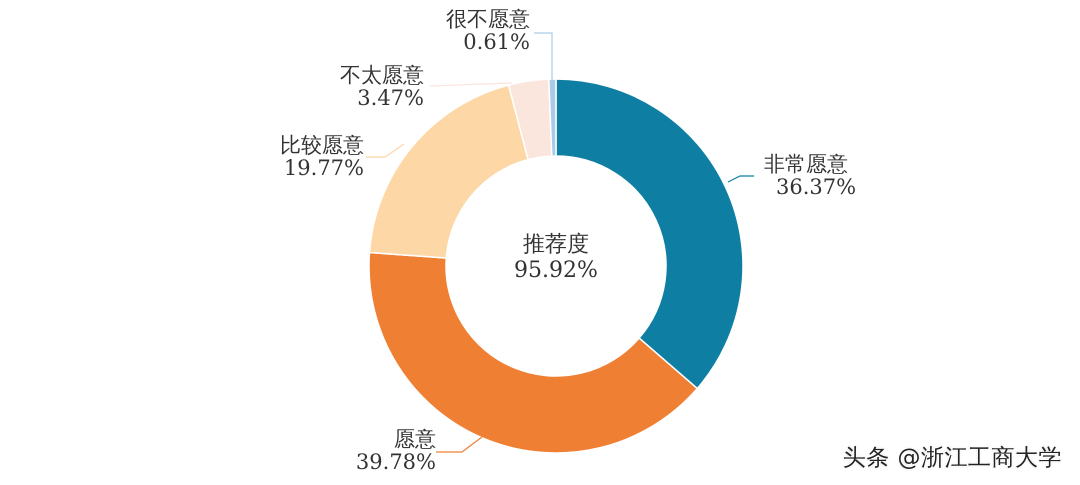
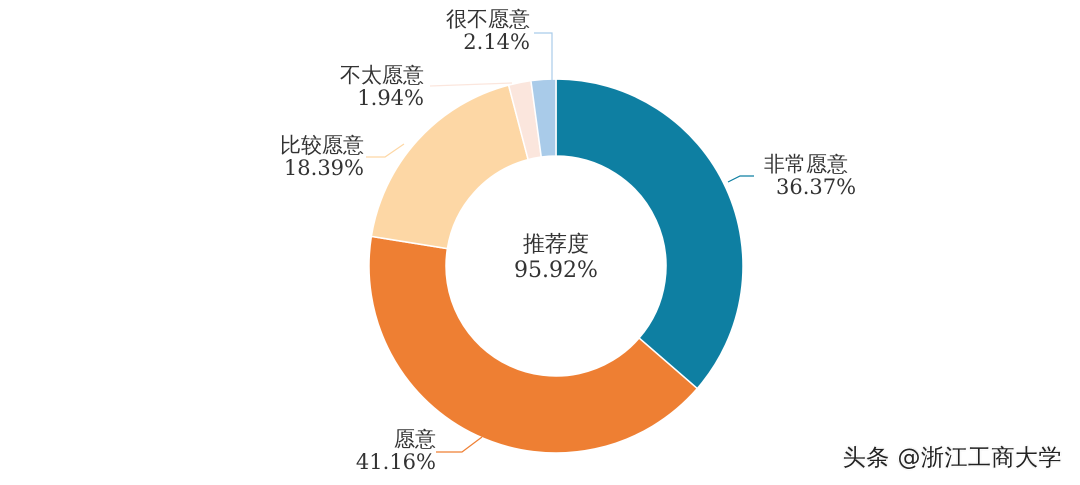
愿意: 39.78% -> 41.16%
比较愿意: 19.77% -> 18.39%
不太愿意: 3.47% -> 1.94%
很不愿意: 0.61% -> 2.14%
